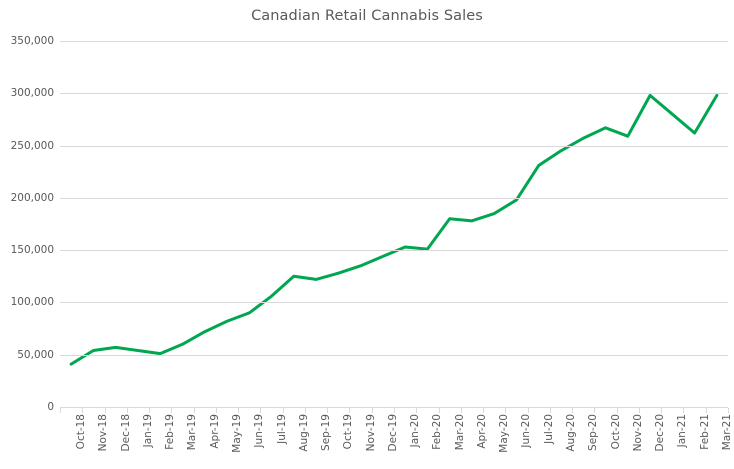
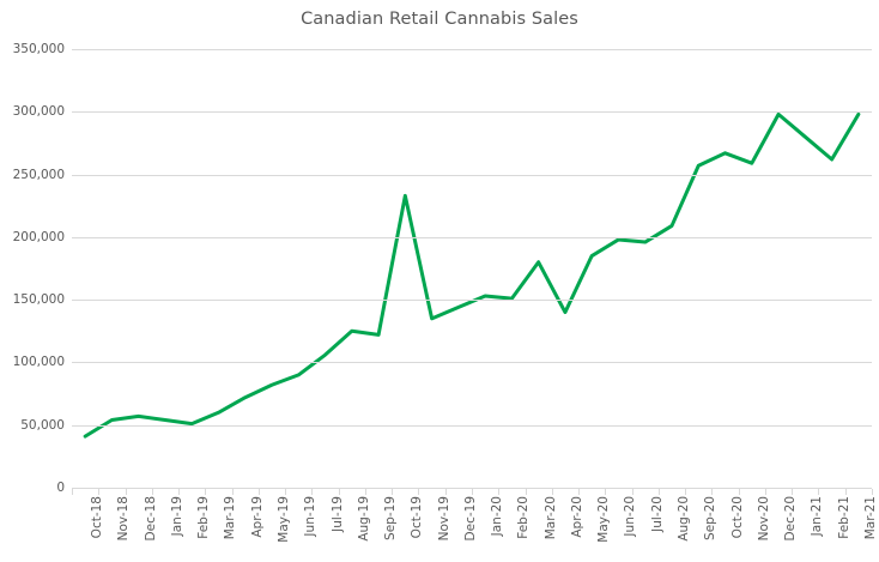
Oct-19: 128000 -> 233000
Apr-20: 178000 -> 140000
Jul-20: 231000 -> 196000
Aug-20: 245000 -> 209000
